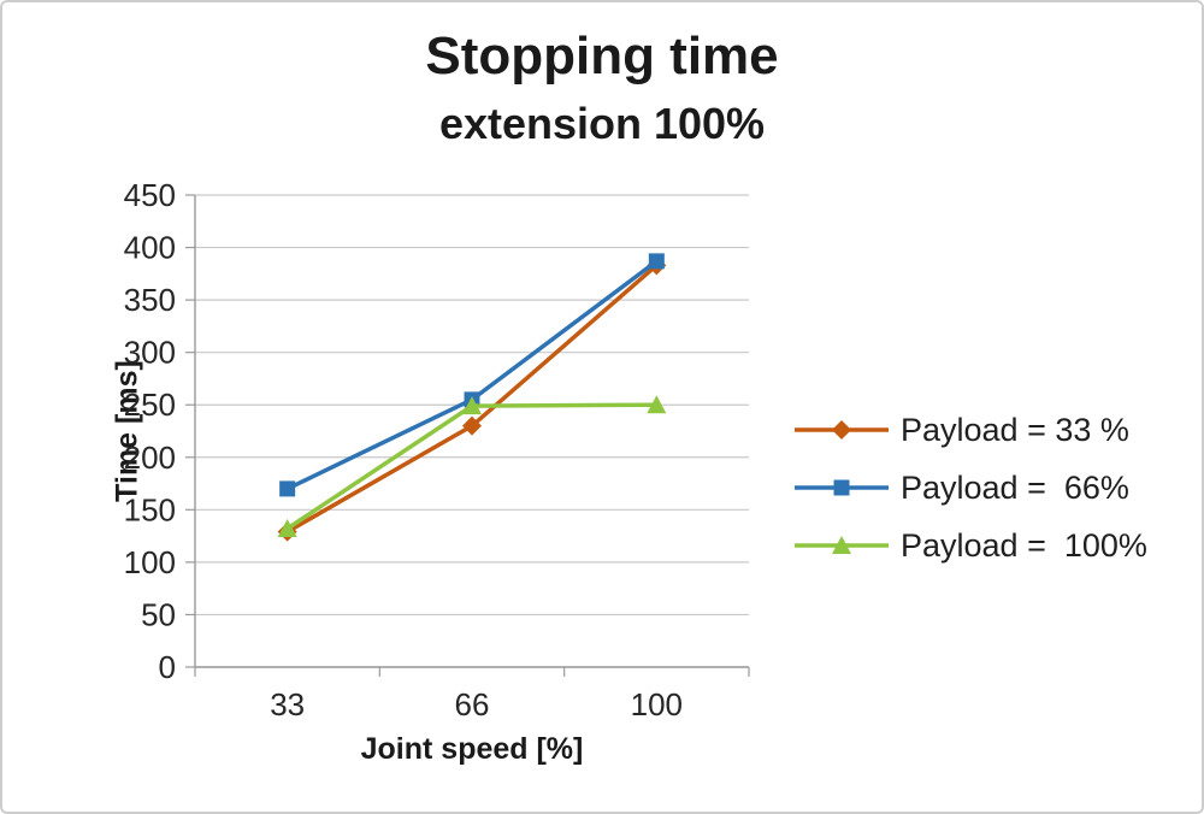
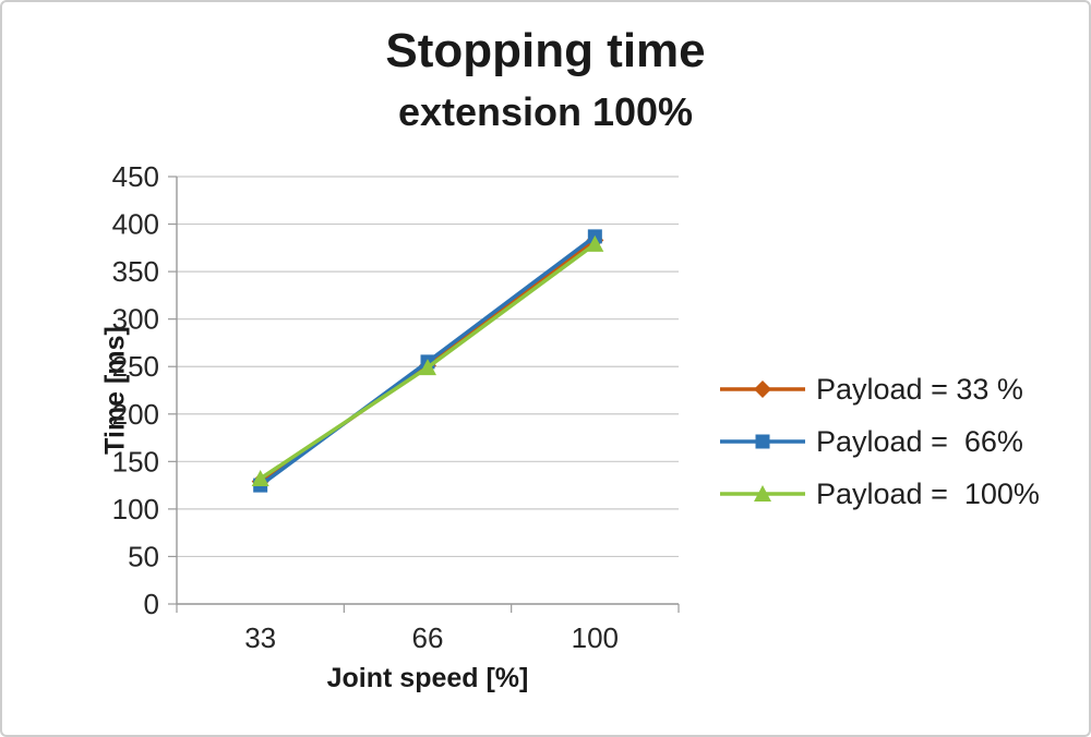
Payload = 66%/33: 170 -> 120
Payload = 33 %/66: 230 -> 250
Payload = 100%/100: 250 -> 380
